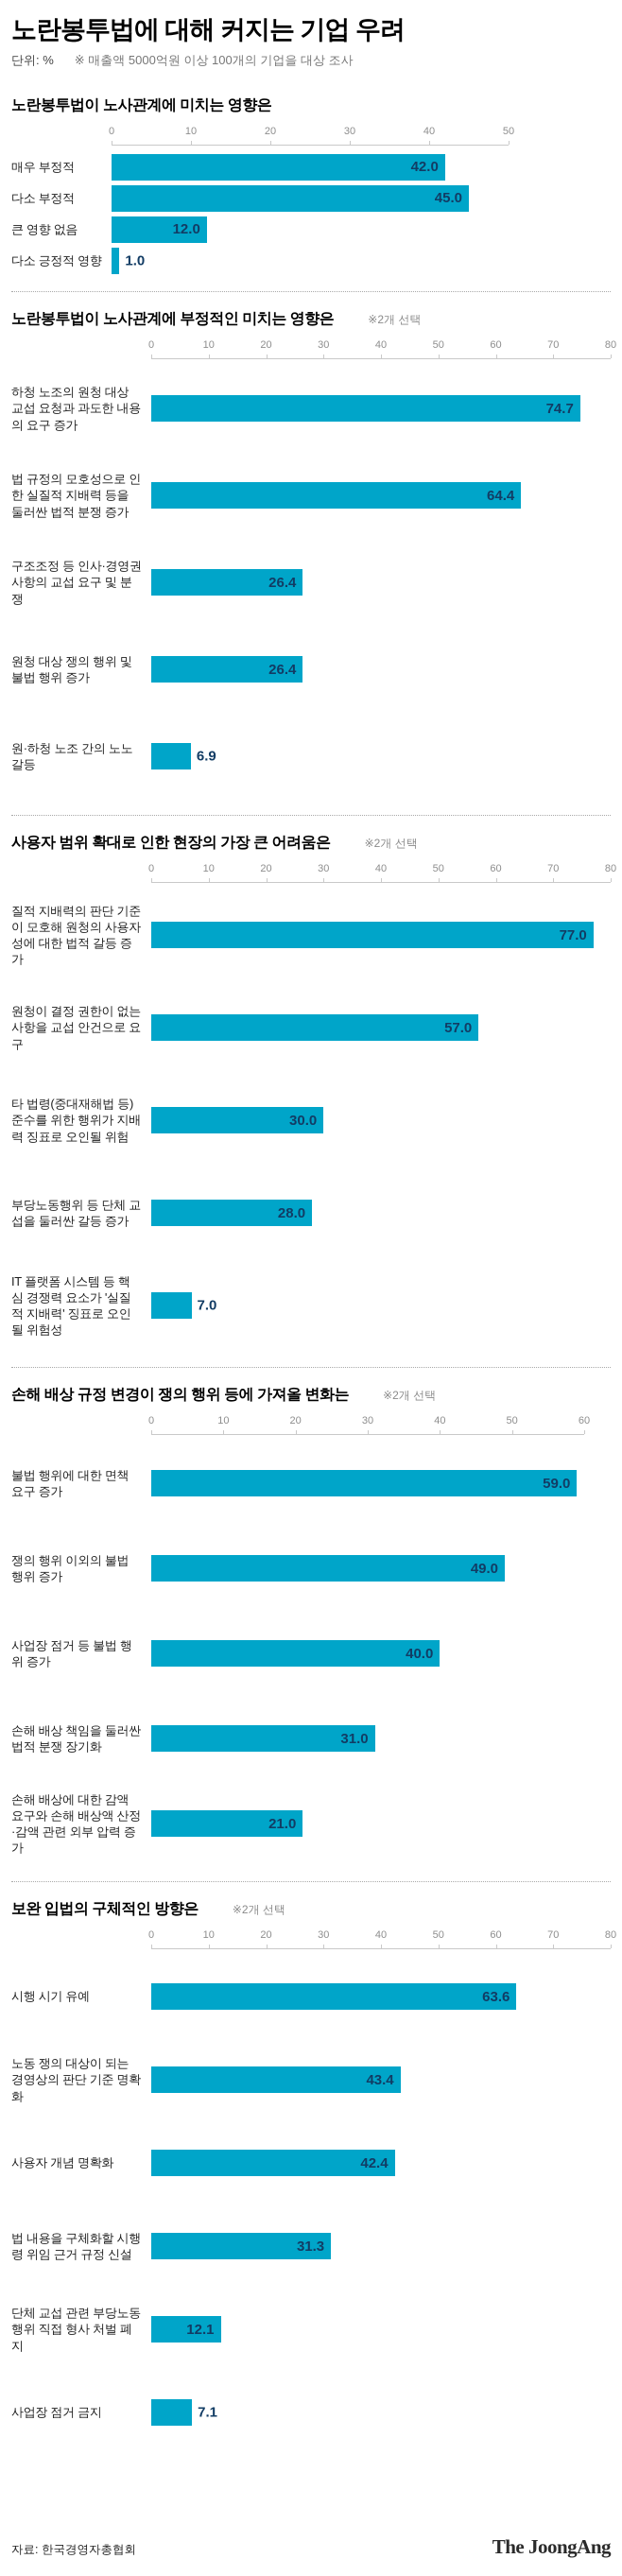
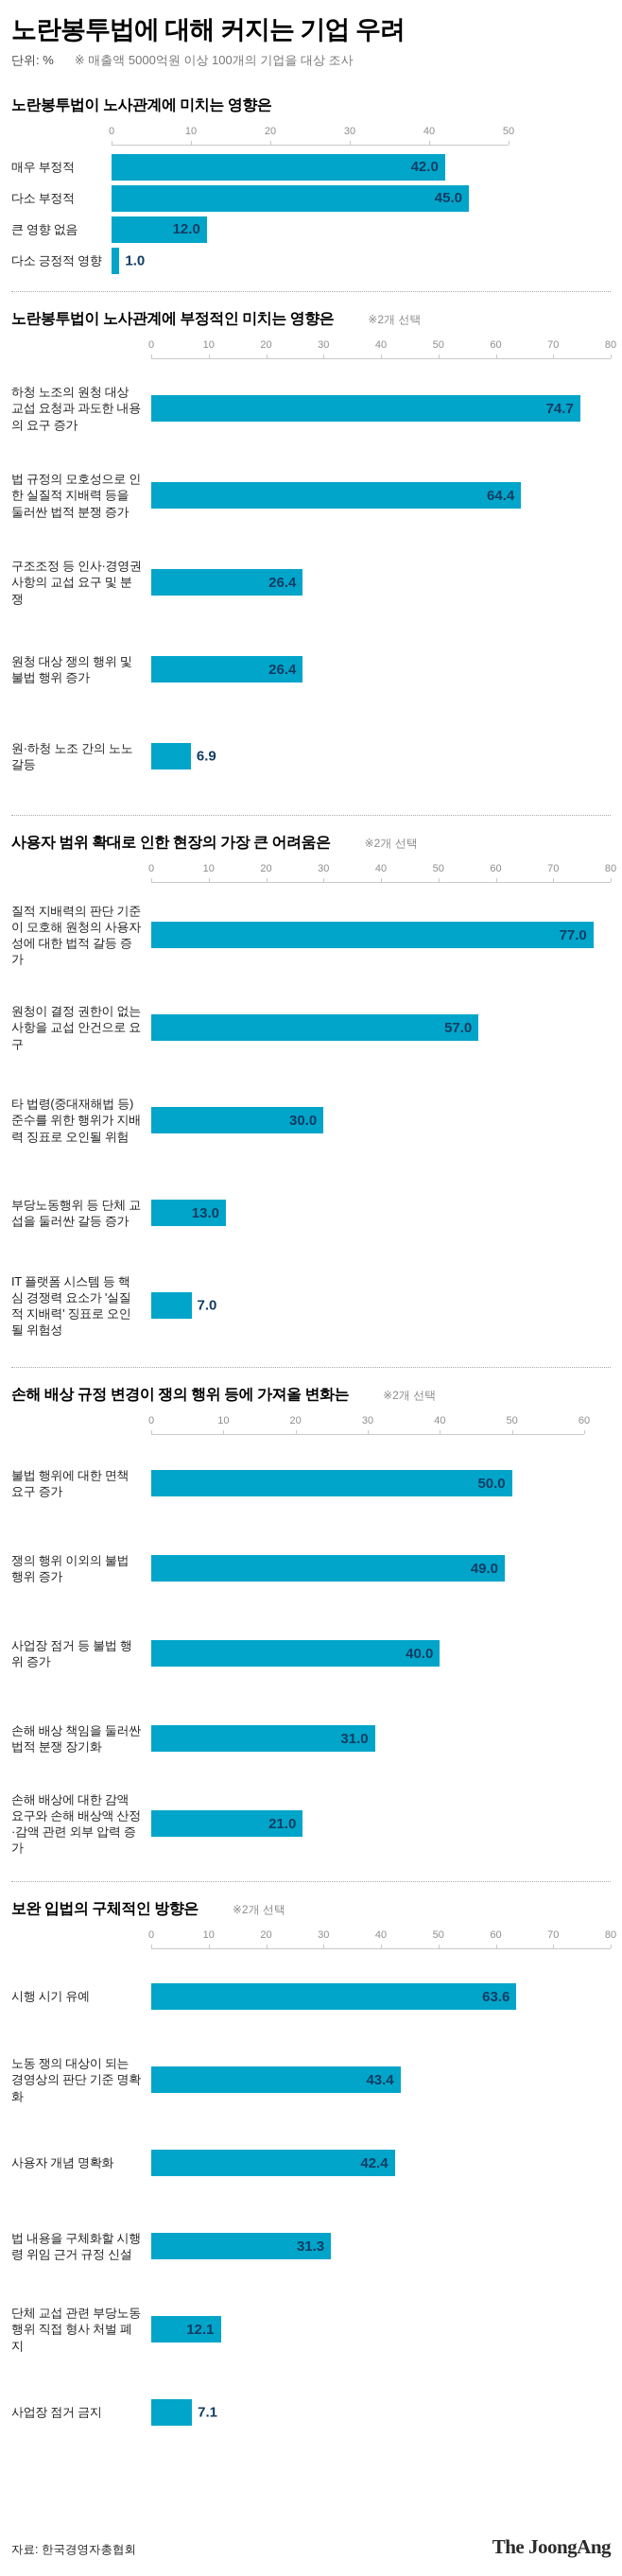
사용자 범위 확대로 인한 현장의 가장 큰 어려움은/부당노동행위 등 단체 교섭을 둘러싼 갈등 증가: 28.0 -> 13.0
손해 배상 규정 변경이 쟁의 행위 등에 가져올 변화는/불법 행위에 대한 면책 요구 증가: 59.0 -> 50.0
